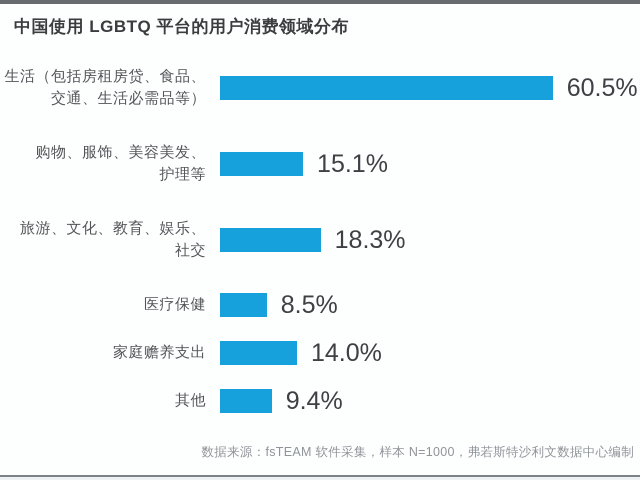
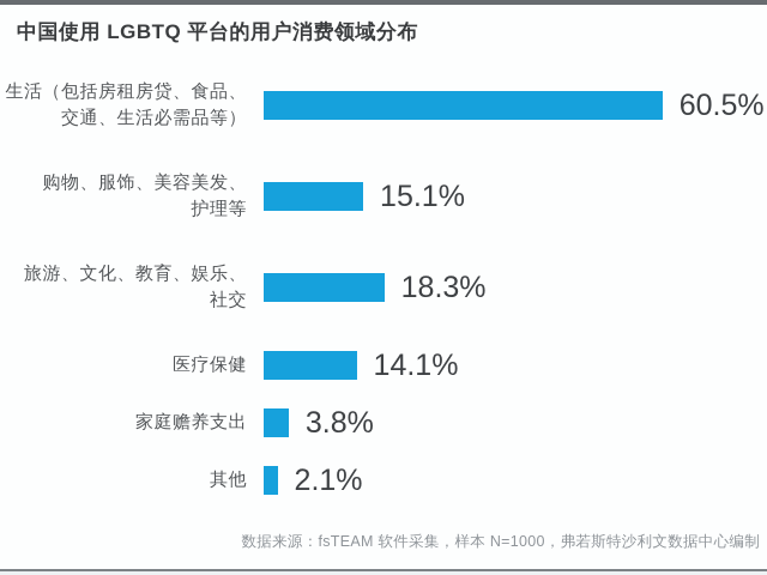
医疗保健: 8.5% -> 14.1%
家庭赡养支出: 14.0% -> 3.8%
其他: 9.4% -> 2.1%
